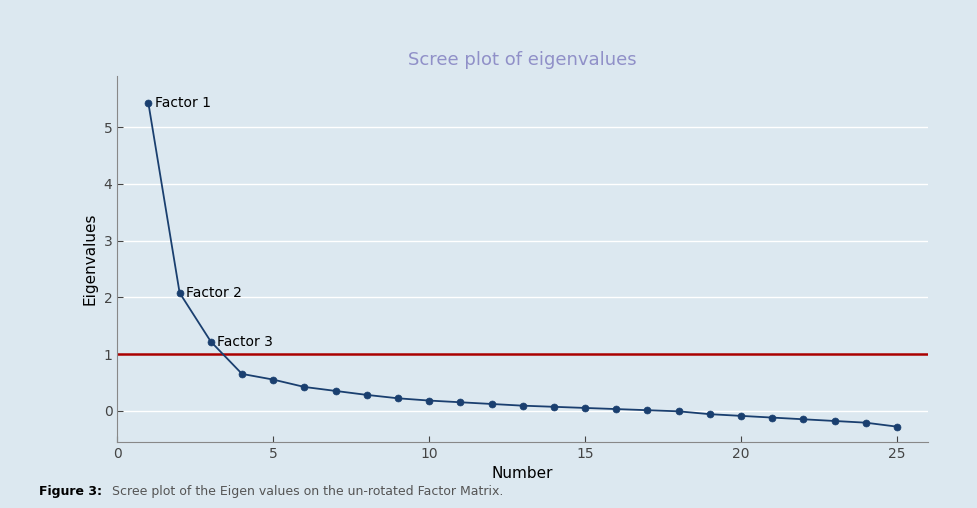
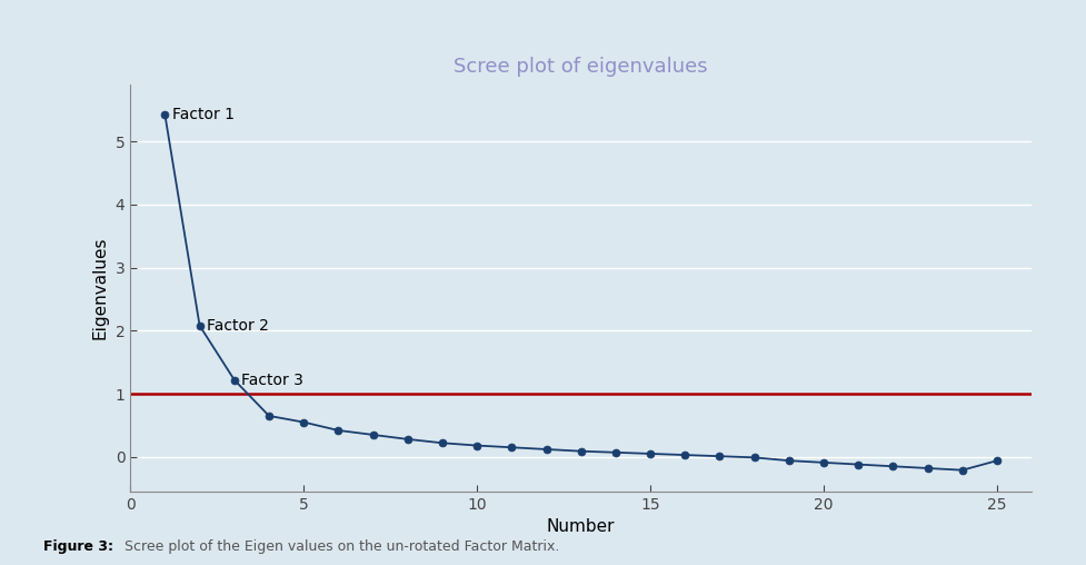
25: -0.28 -> -0.06
